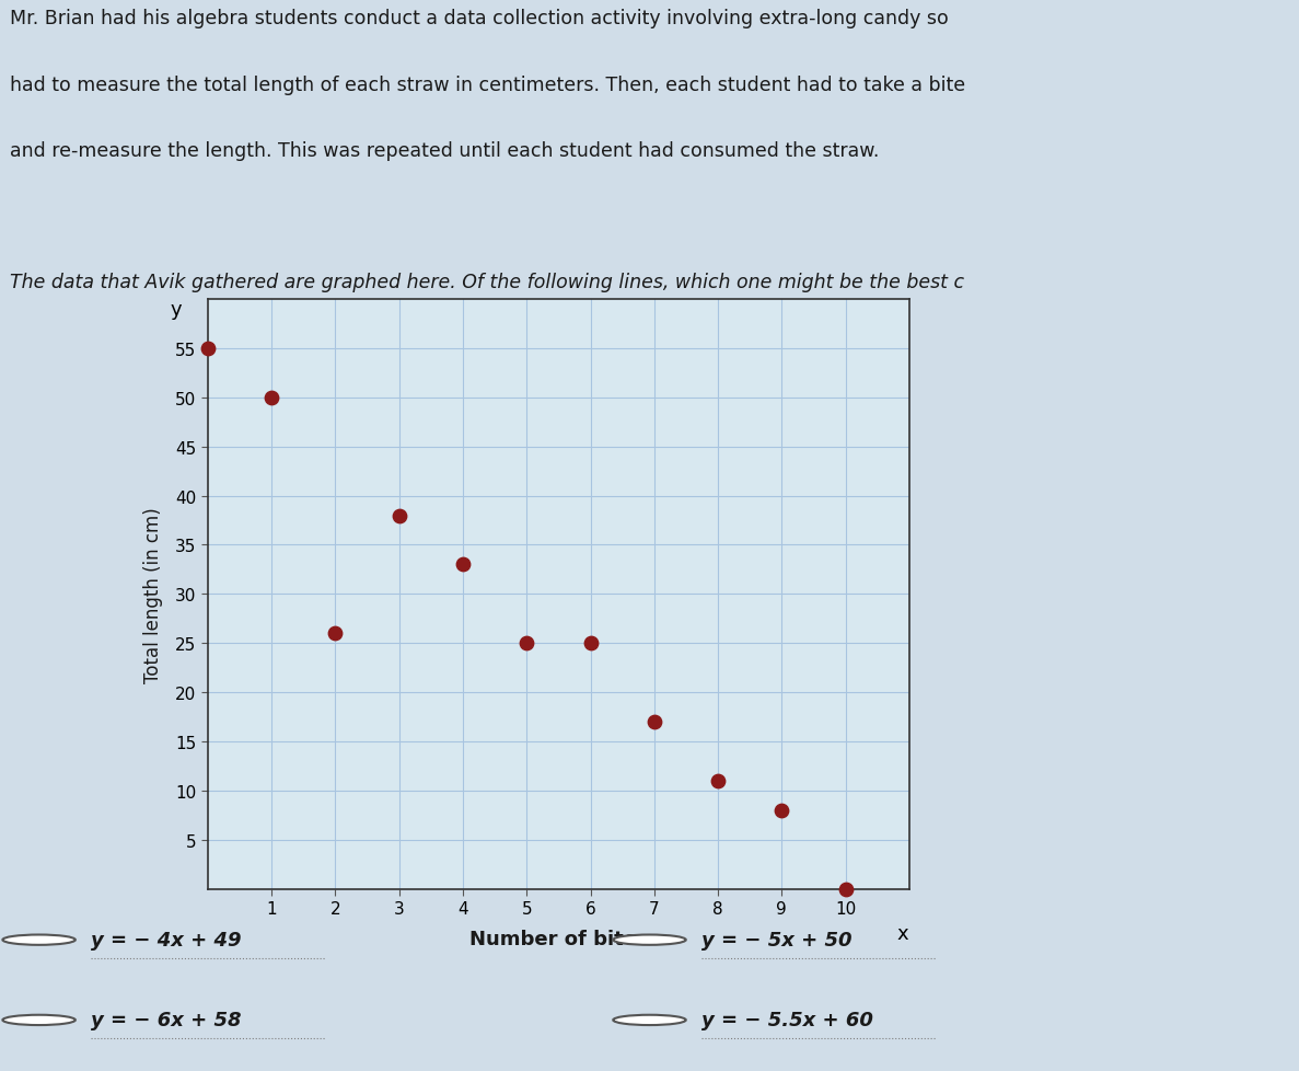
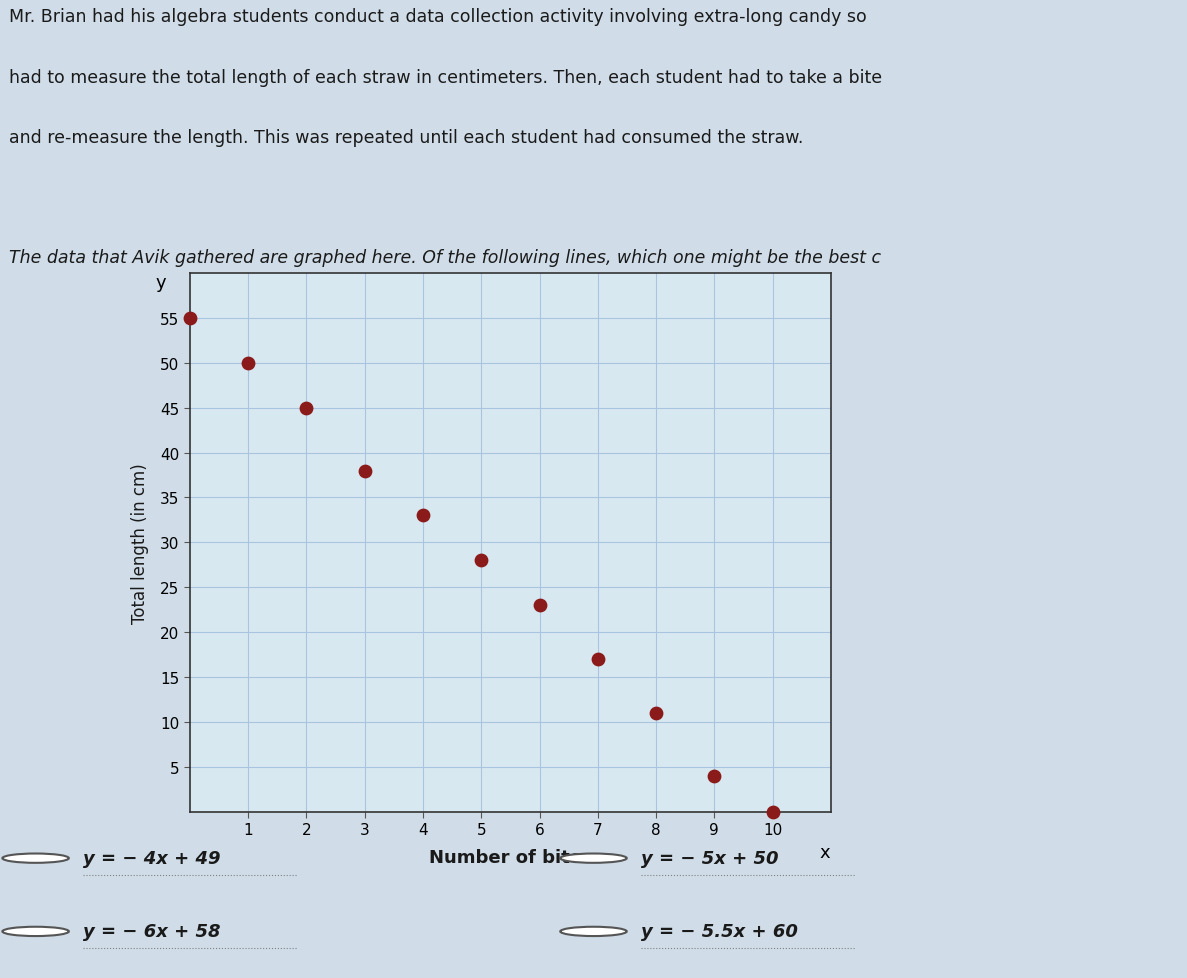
2: 26 -> 45
5: 25 -> 28
6: 25 -> 23
9: 8 -> 4
